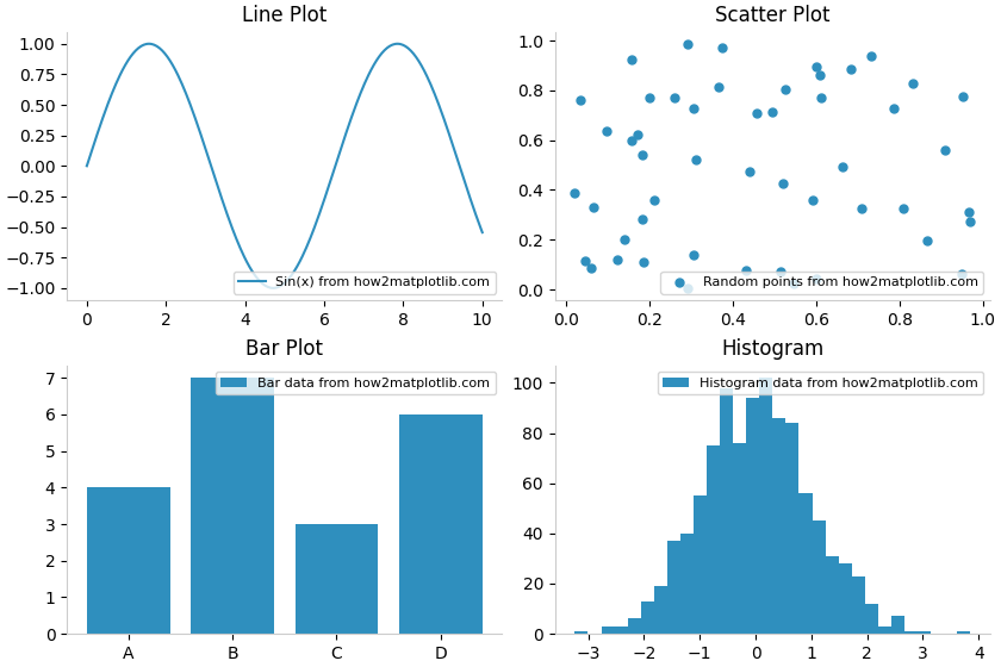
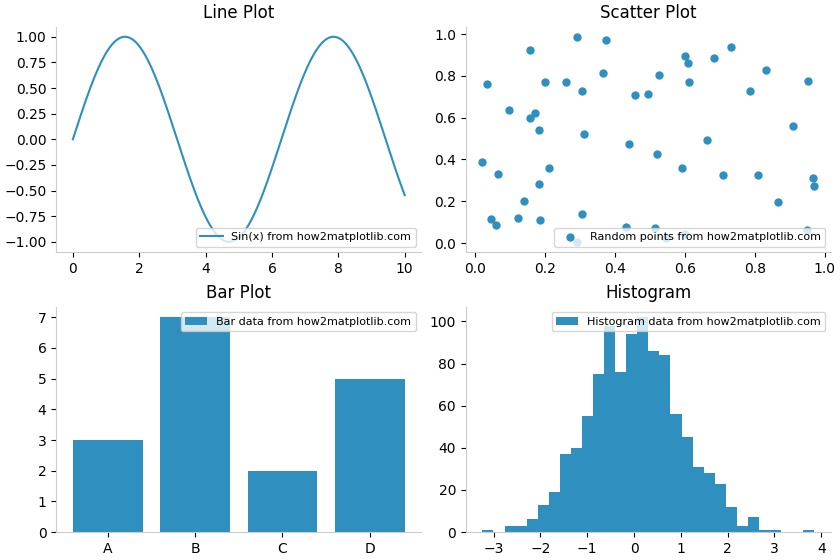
Bar Plot/A: 4 -> 3
Bar Plot/C: 3 -> 2
Bar Plot/D: 6 -> 5
